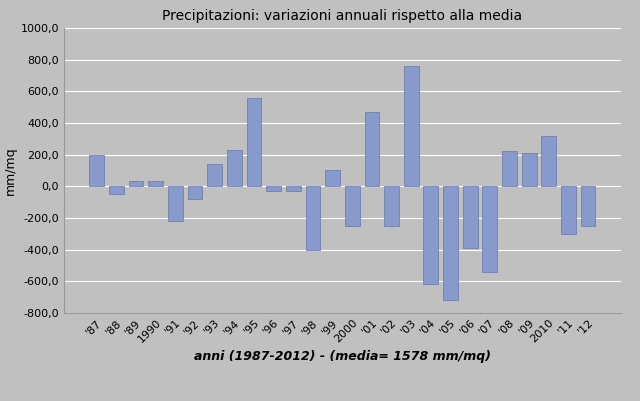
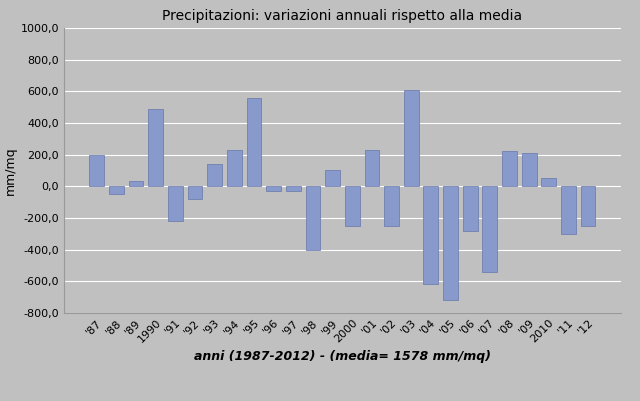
1990: 30 -> 490
'01: 470 -> 230
'03: 760 -> 610
'06: -390 -> -280
2010: 320 -> 50
